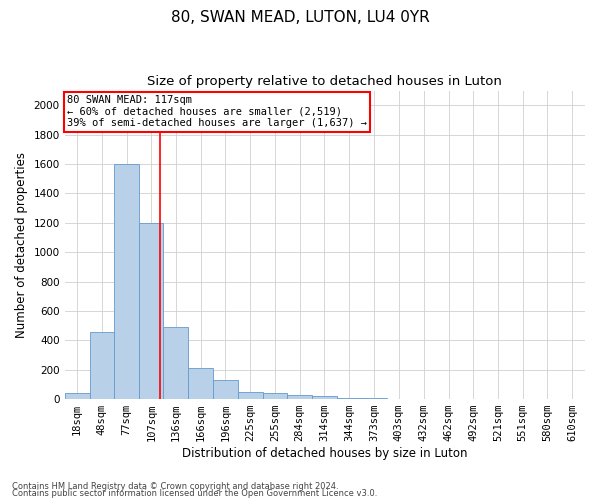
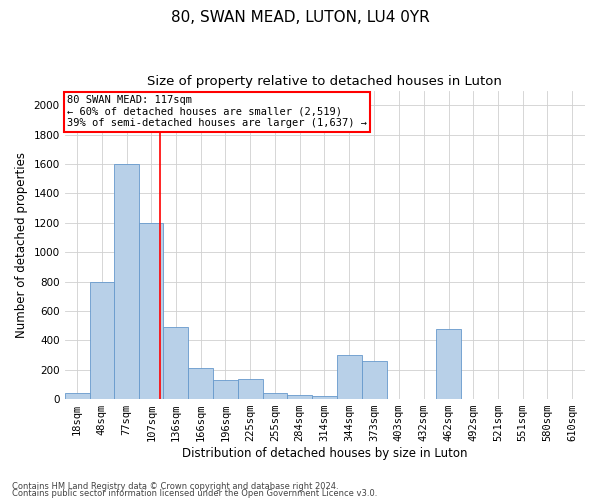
48sqm: 460 -> 800
225sqm: 50 -> 140
344sqm: 10 -> 300
373sqm: 0 -> 260
462sqm: 0 -> 480
